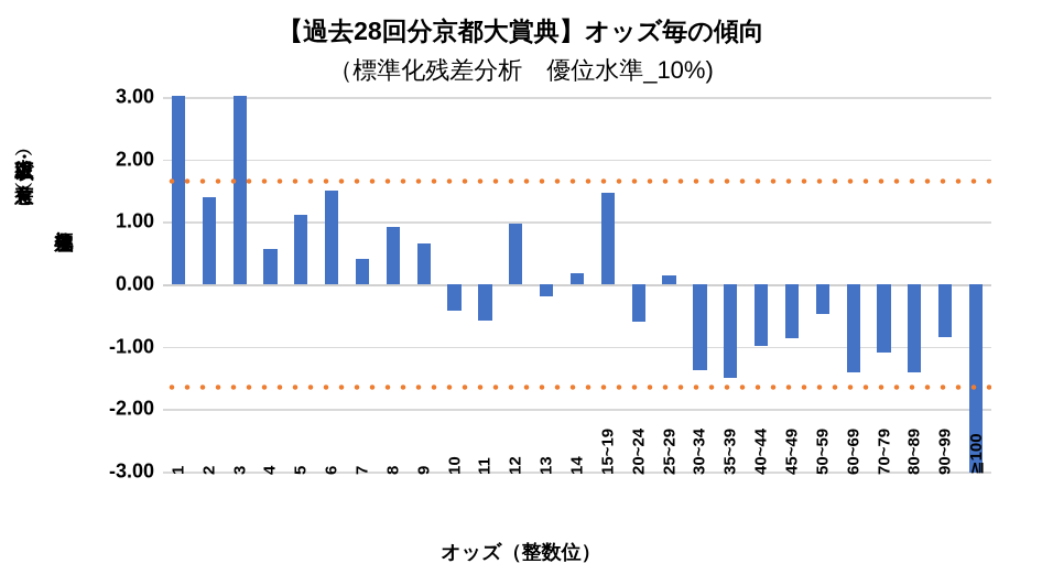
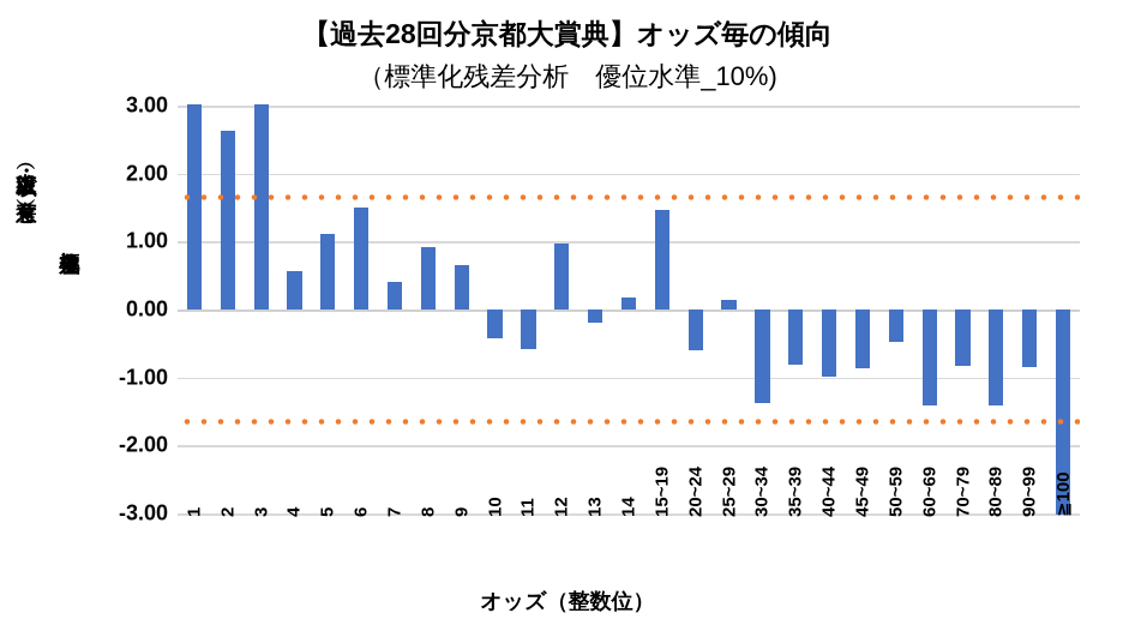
2: 1.4 -> 2.6
35~39: -1.5 -> -0.8
70~79: -1.1 -> -0.8
